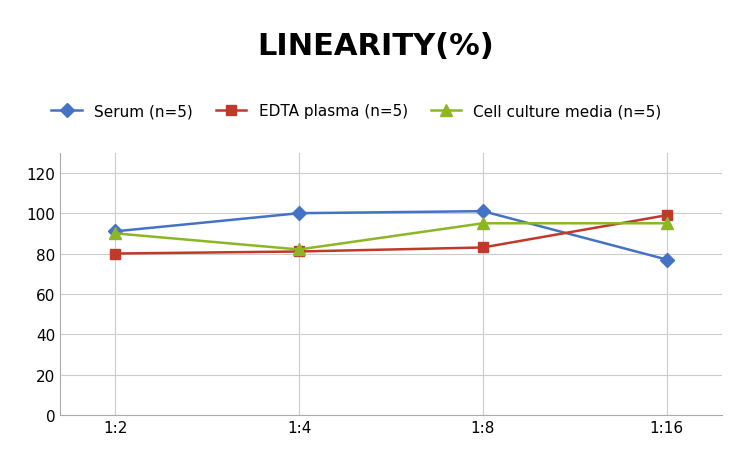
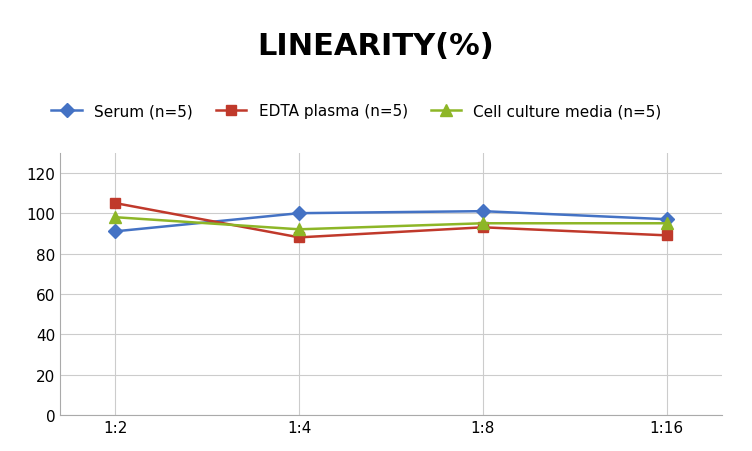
EDTA plasma (n=5)/1:2: 80 -> 105
Cell culture media (n=5)/1:2: 90 -> 98
EDTA plasma (n=5)/1:4: 81 -> 88
Cell culture media (n=5)/1:4: 82 -> 92
EDTA plasma (n=5)/1:8: 83 -> 93
Serum (n=5)/1:16: 77 -> 97
EDTA plasma (n=5)/1:16: 99 -> 89
